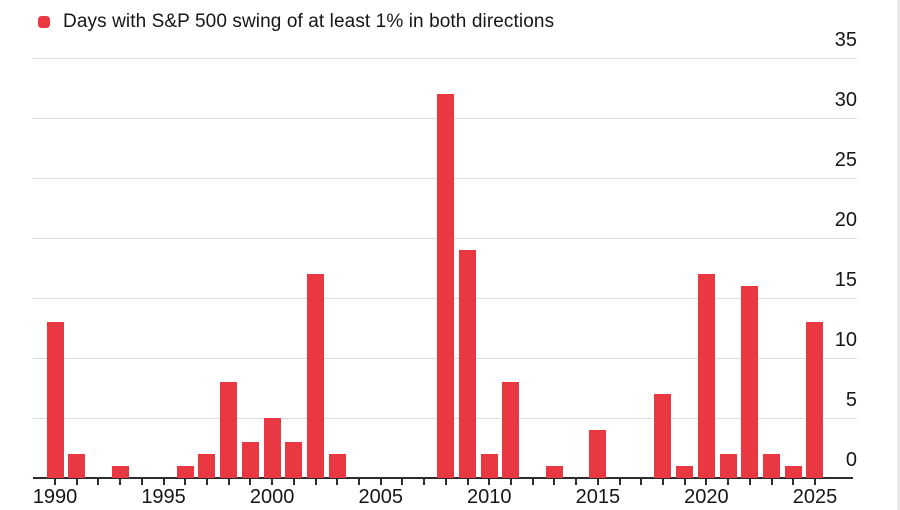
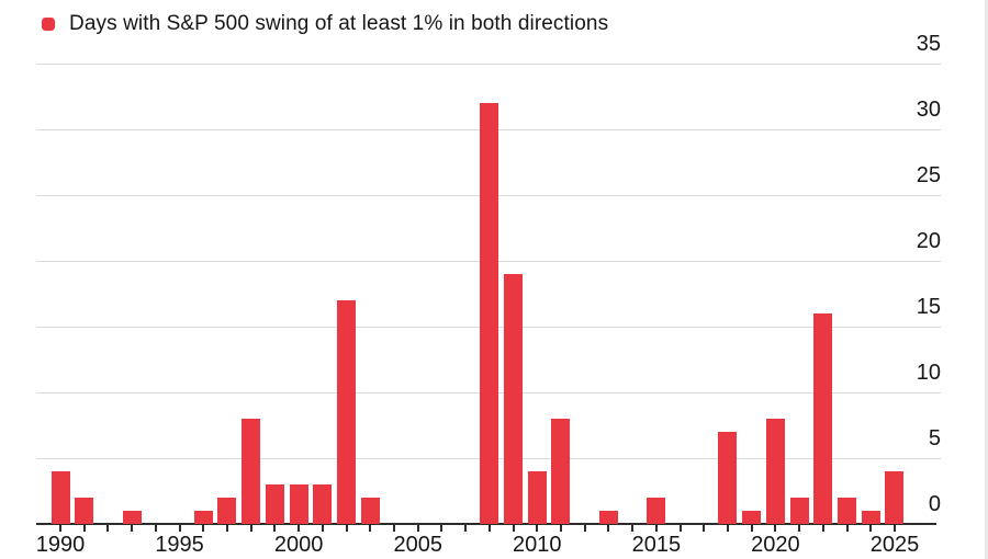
1990: 13 -> 4
2000: 5 -> 3
2010: 2 -> 4
2015: 4 -> 2
2020: 17 -> 8
2025: 13 -> 4
